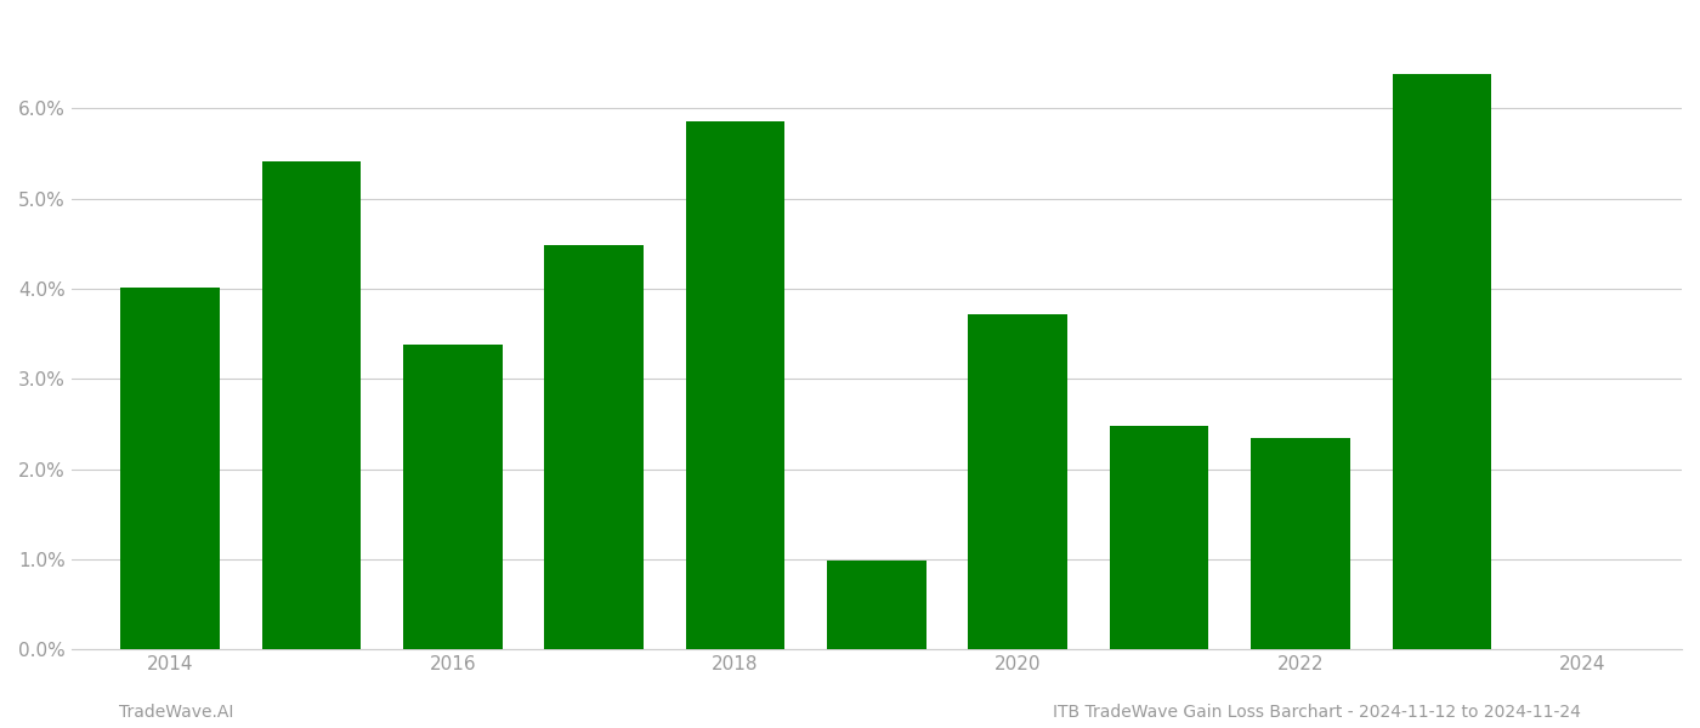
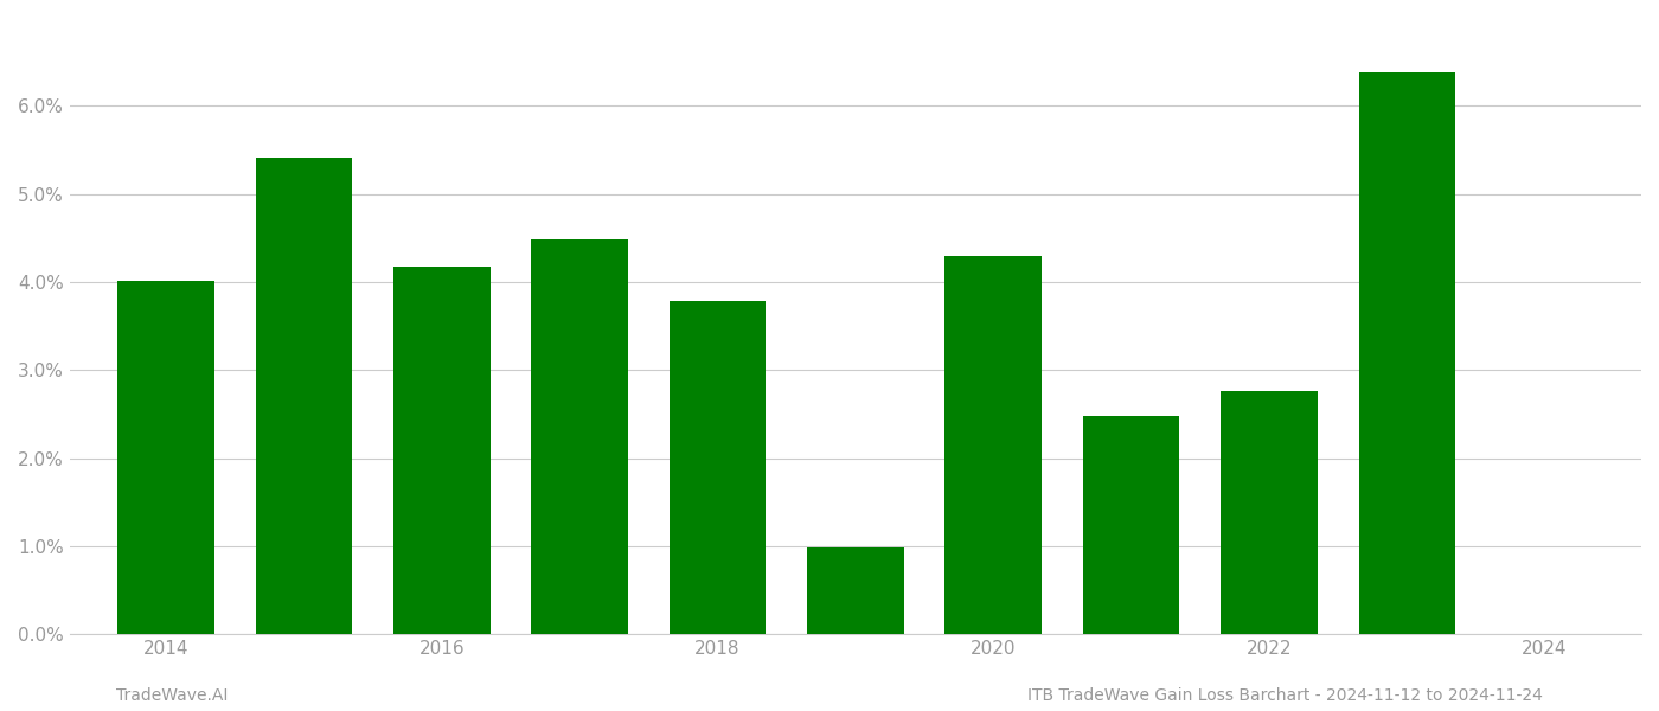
2016: 3.38% -> 4.18%
2018: 5.86% -> 3.78%
2020: 3.72% -> 4.30%
2022: 2.34% -> 2.76%
